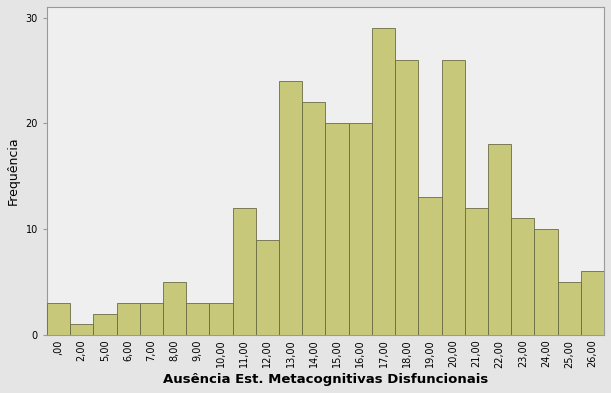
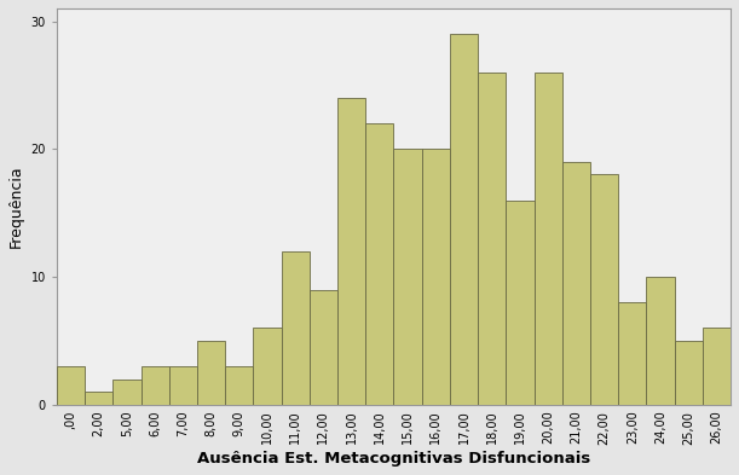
10,00: 3 -> 6
19,00: 13 -> 16
21,00: 12 -> 19
23,00: 11 -> 8
